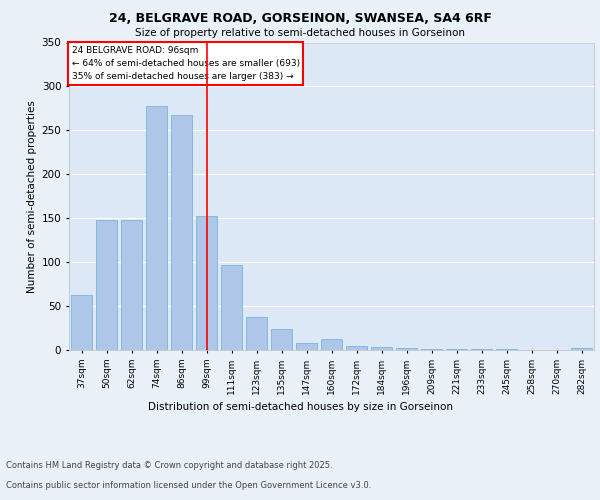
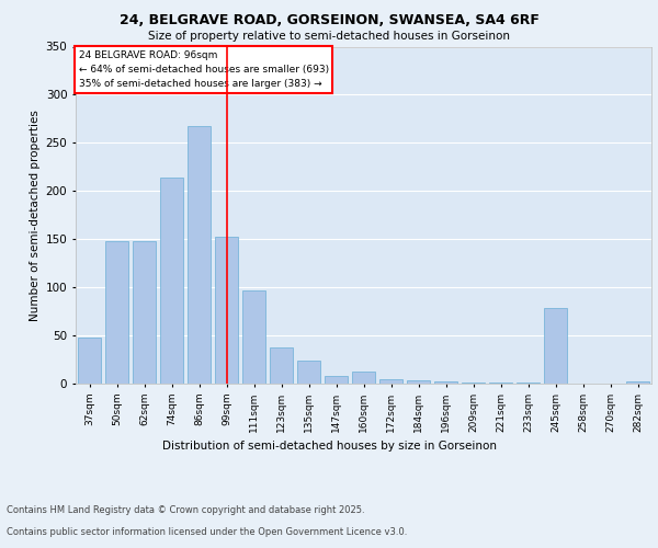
37sqm: 63 -> 48
74sqm: 278 -> 214
245sqm: 1 -> 78
